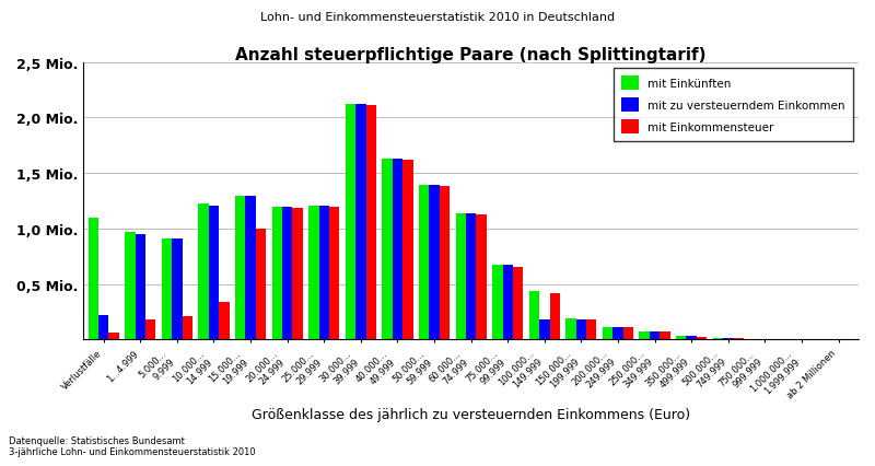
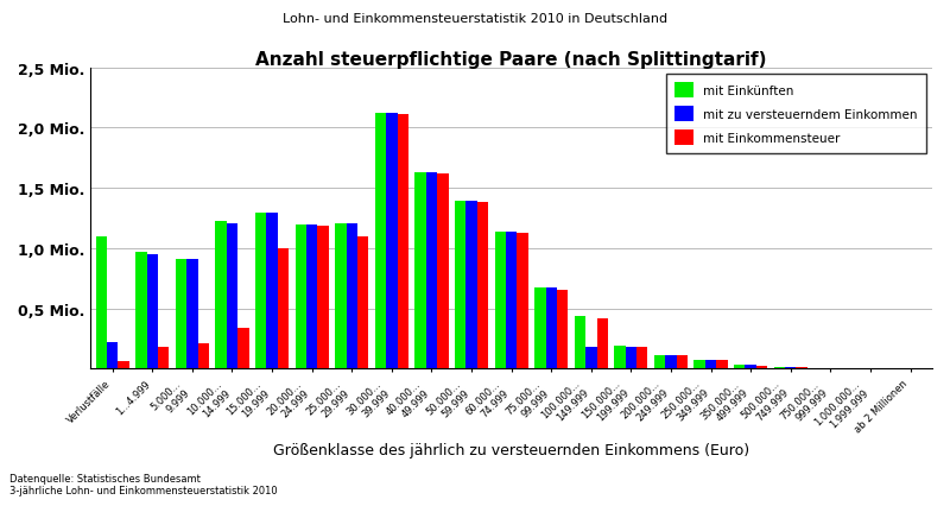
mit Einkommensteuer/25.000... 29.999: 1,20 Mio. -> 1,10 Mio.
